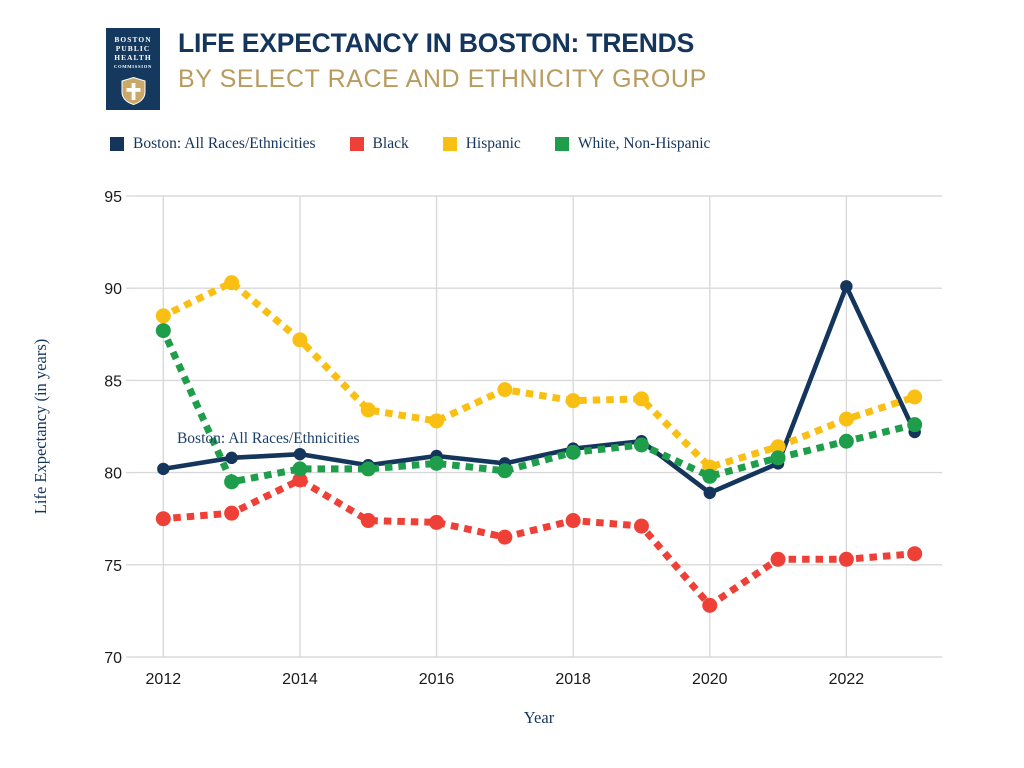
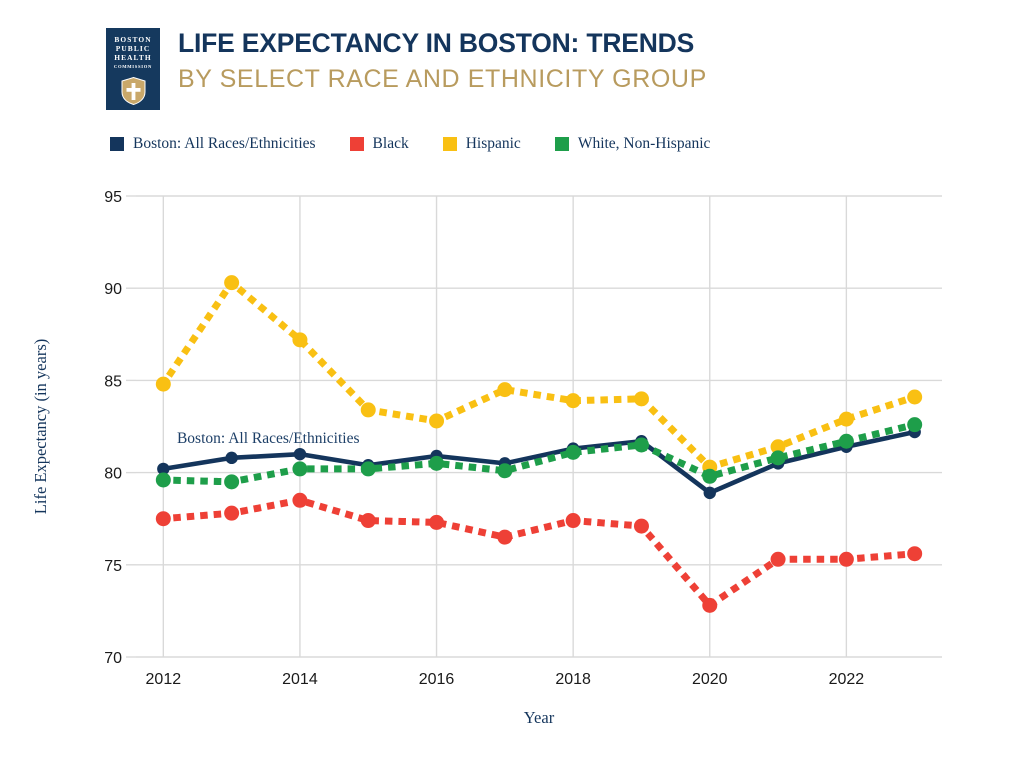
Hispanic/2012: 88.5 -> 84.8
White, Non-Hispanic/2012: 87.7 -> 79.6
Black/2014: 79.6 -> 78.5
Boston: All Races/Ethnicities/2022: 90.1 -> 81.4
